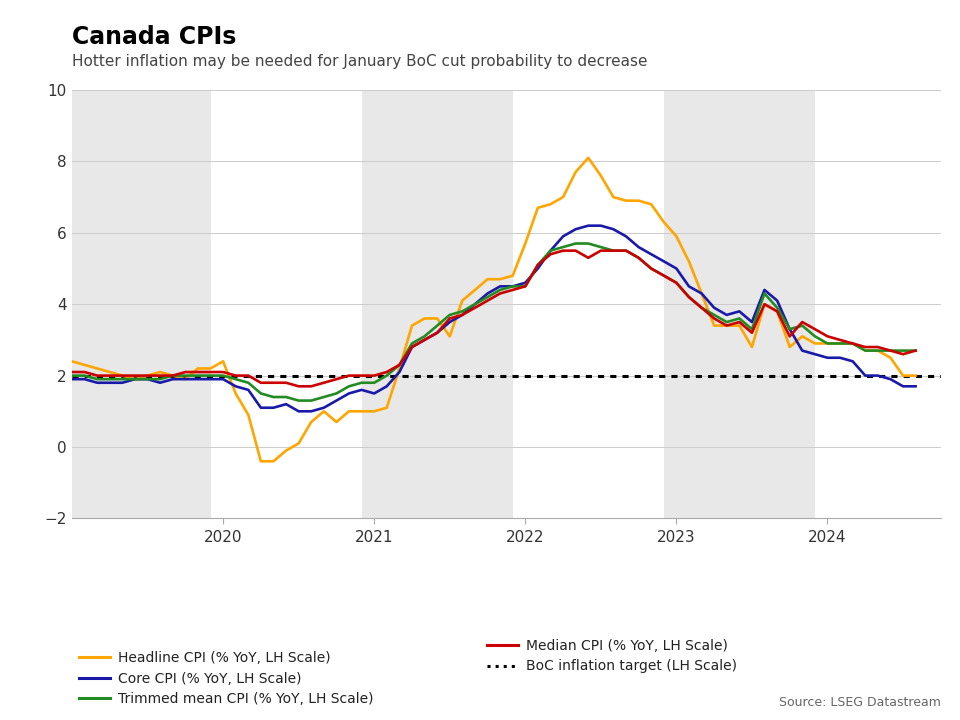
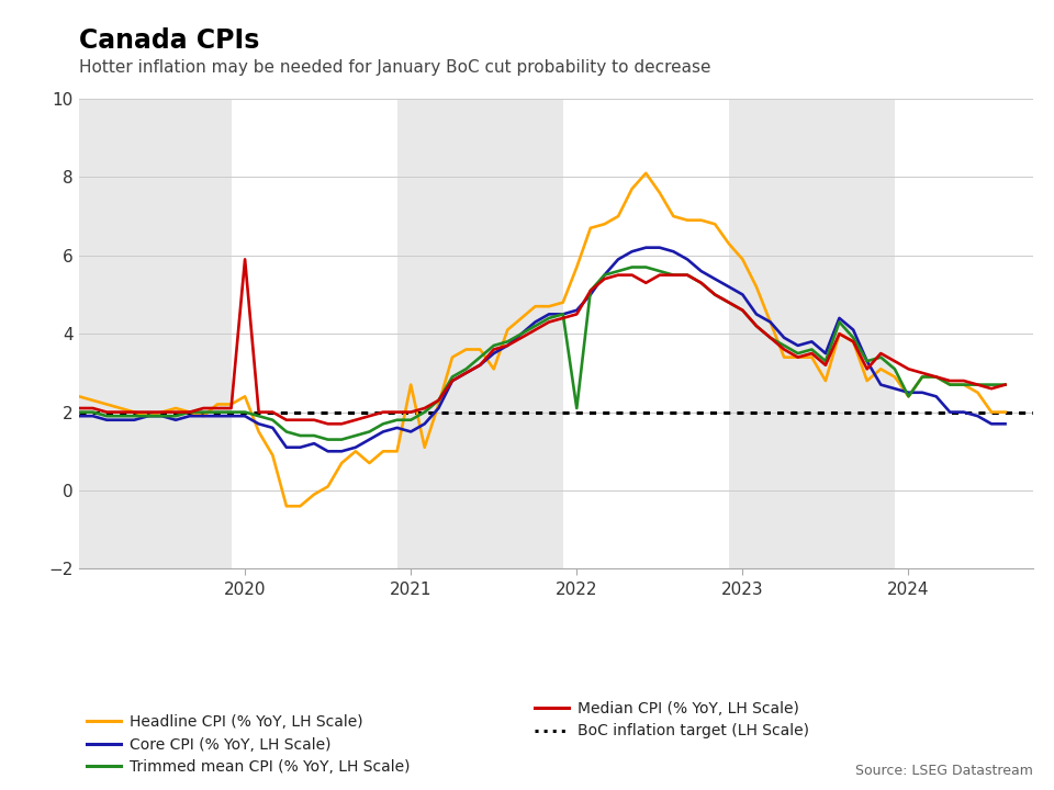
Median CPI (% YoY, LH Scale)/2020: 2.1 -> 5.9
Headline CPI (% YoY, LH Scale)/2021: 1.0 -> 2.7
Trimmed mean CPI (% YoY, LH Scale)/2022: 4.5 -> 2.1
Headline CPI (% YoY, LH Scale)/2024: 2.9 -> 2.4
Trimmed mean CPI (% YoY, LH Scale)/2024: 2.9 -> 2.4
